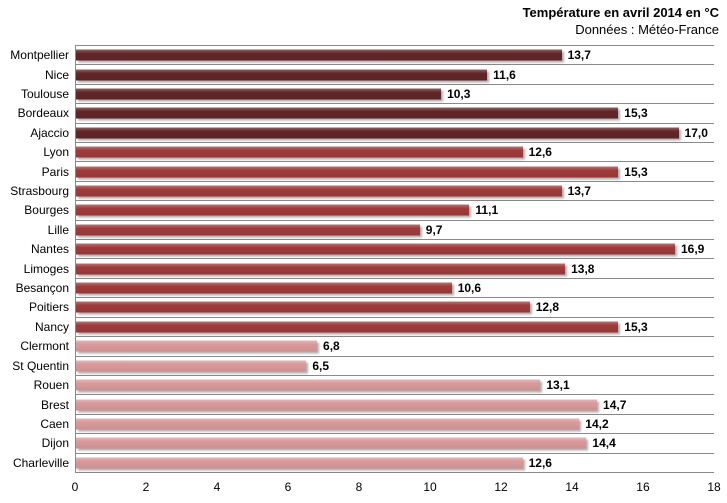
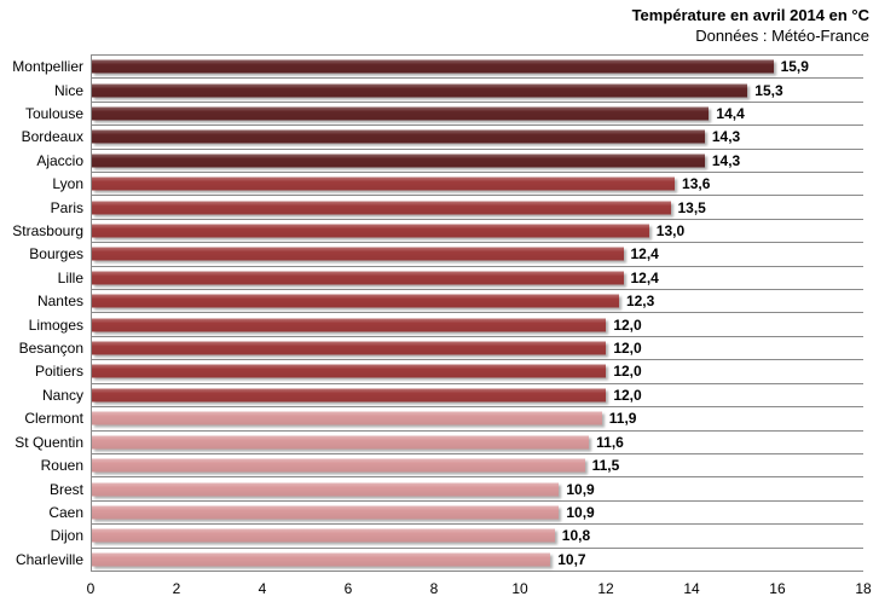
Montpellier: 13,7 -> 15,9
Nice: 11,6 -> 15,3
Toulouse: 10,3 -> 14,4
Bordeaux: 15,3 -> 14,3
Ajaccio: 17,0 -> 14,3
Lyon: 12,6 -> 13,6
Paris: 15,3 -> 13,5
Strasbourg: 13,7 -> 13,0
Bourges: 11,1 -> 12,4
Lille: 9,7 -> 12,4
Nantes: 16,9 -> 12,3
Limoges: 13,8 -> 12,0
Besançon: 10,6 -> 12,0
Poitiers: 12,8 -> 12,0
Nancy: 15,3 -> 12,0
Clermont: 6,8 -> 11,9
St Quentin: 6,5 -> 11,6
Rouen: 13,1 -> 11,5
Brest: 14,7 -> 10,9
Caen: 14,2 -> 10,9
Dijon: 14,4 -> 10,8
Charleville: 12,6 -> 10,7
